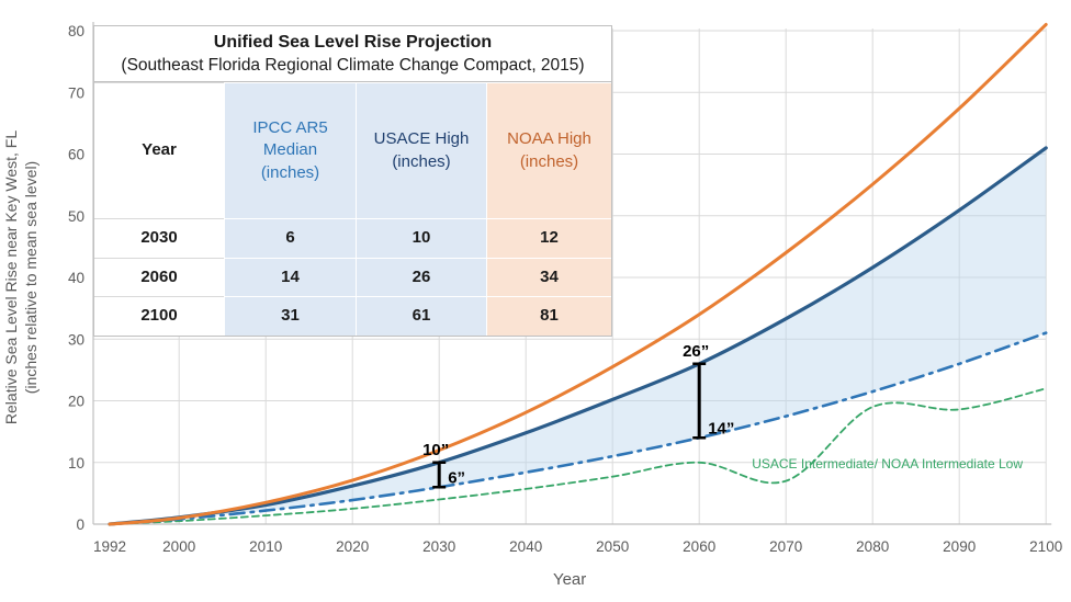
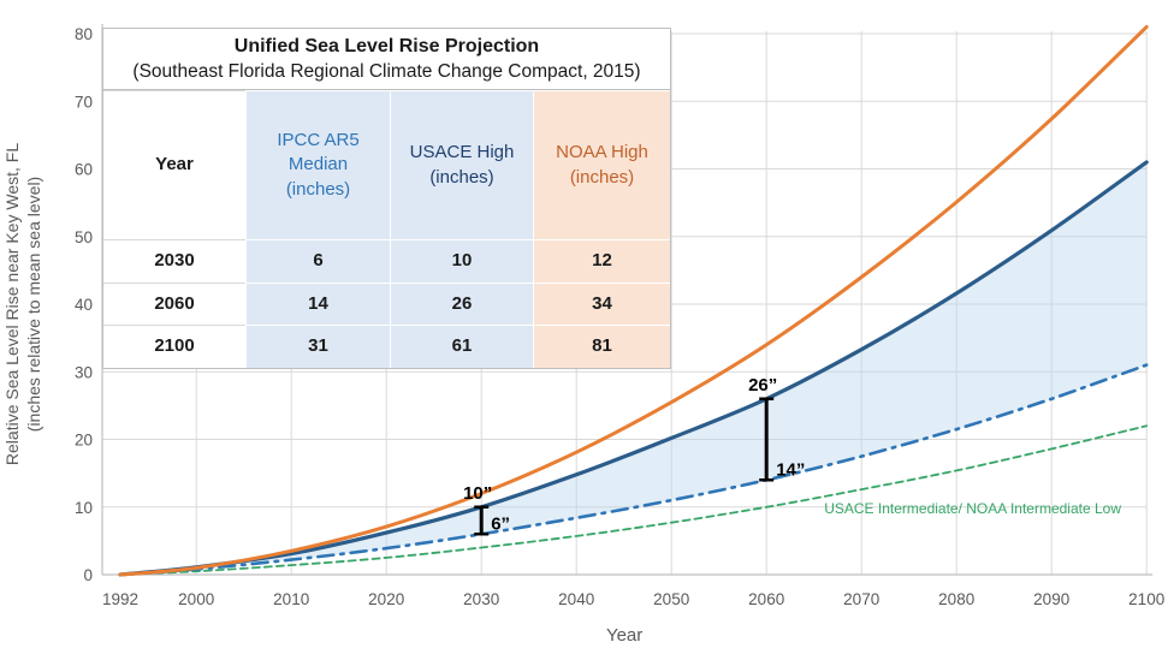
USACE Intermediate/ NOAA Intermediate Low/2070: 7 -> 13
USACE Intermediate/ NOAA Intermediate Low/2080: 19 -> 15
